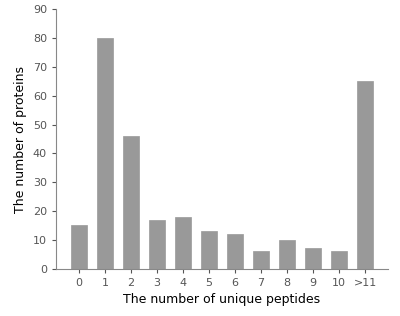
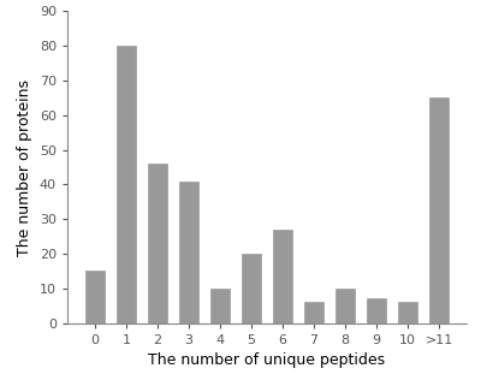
3: 17 -> 41
4: 18 -> 10
5: 13 -> 20
6: 12 -> 27
